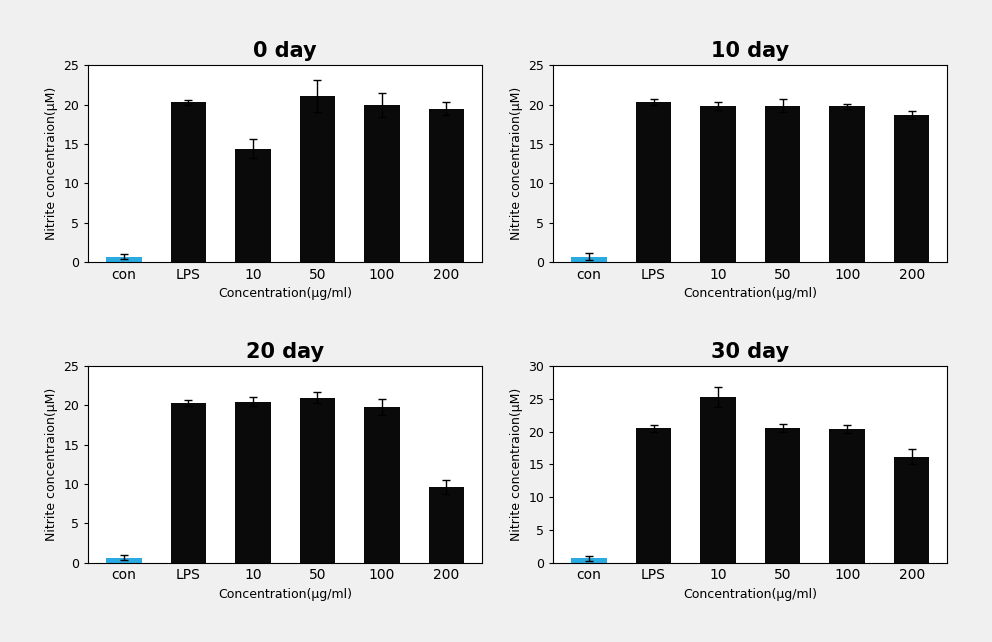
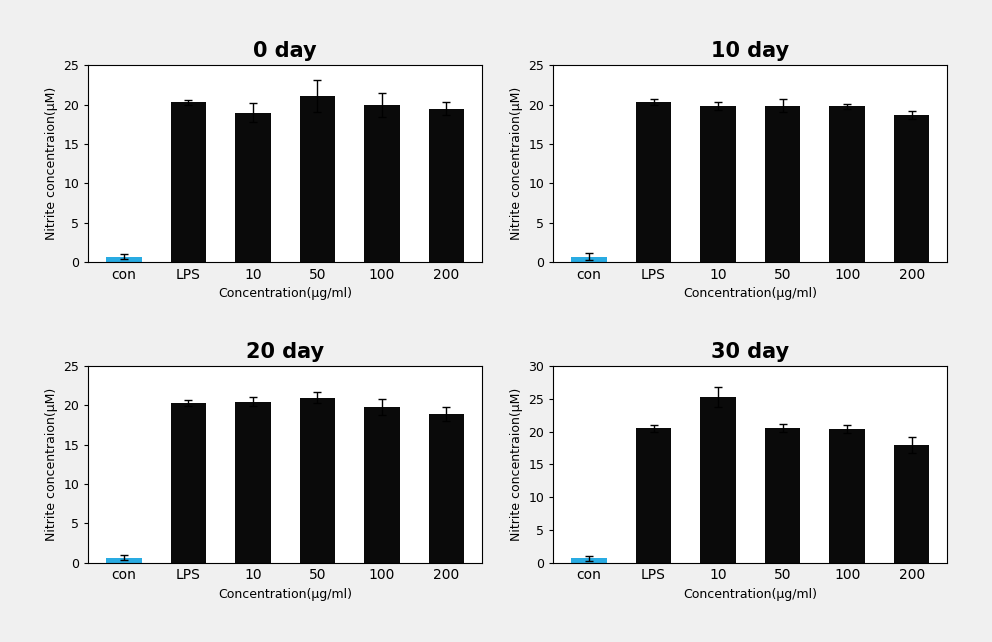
0 day/10: 14.4 -> 19.0
20 day/200: 9.6 -> 18.9
30 day/200: 16.2 -> 18.0
